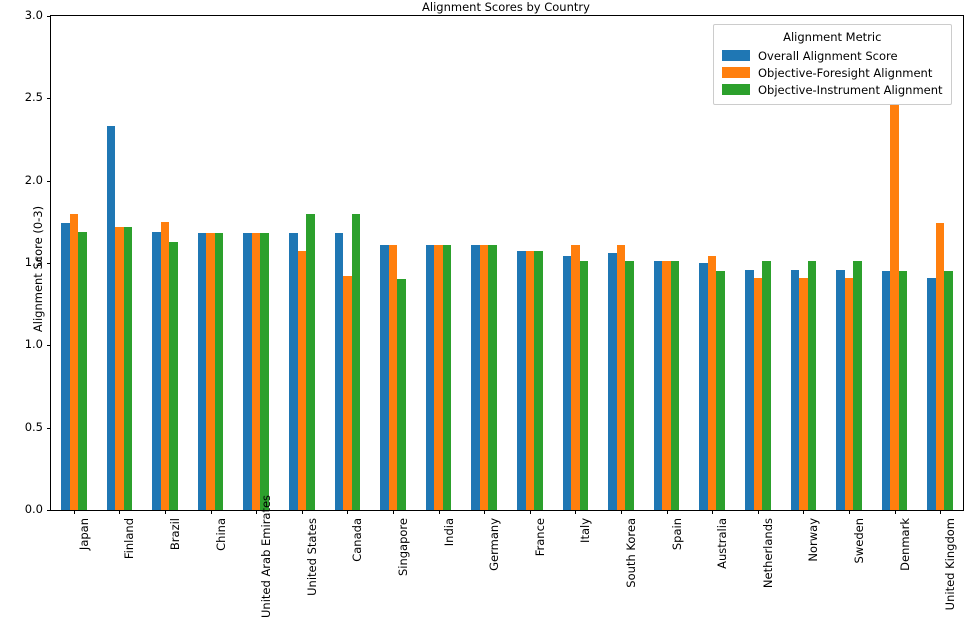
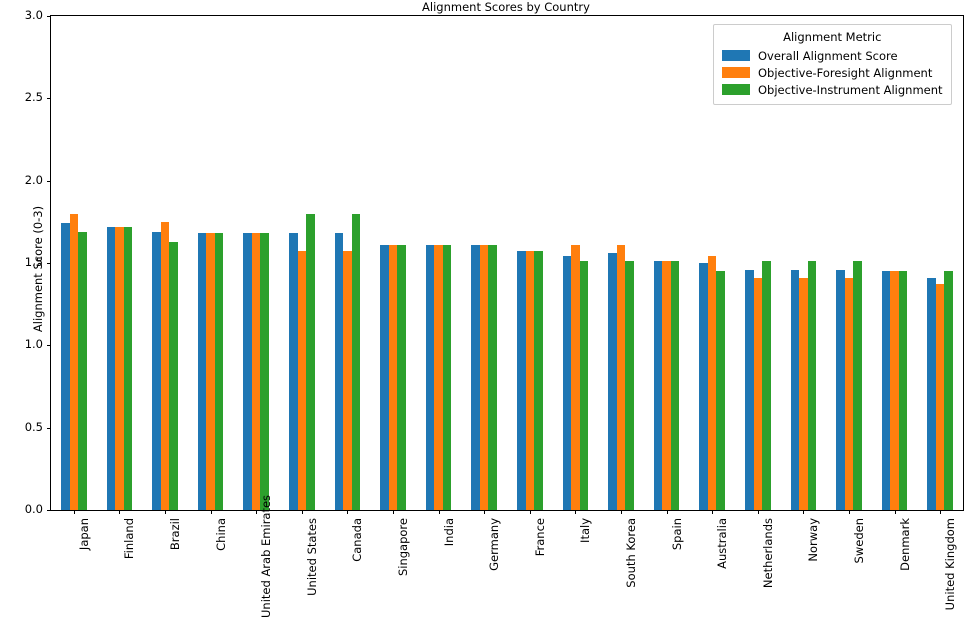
Overall Alignment Score/Finland: 2.33 -> 1.72
Objective-Foresight Alignment/Canada: 1.42 -> 1.57
Objective-Instrument Alignment/Singapore: 1.40 -> 1.61
Objective-Foresight Alignment/Denmark: 2.60 -> 1.45
Objective-Foresight Alignment/United Kingdom: 1.74 -> 1.37
